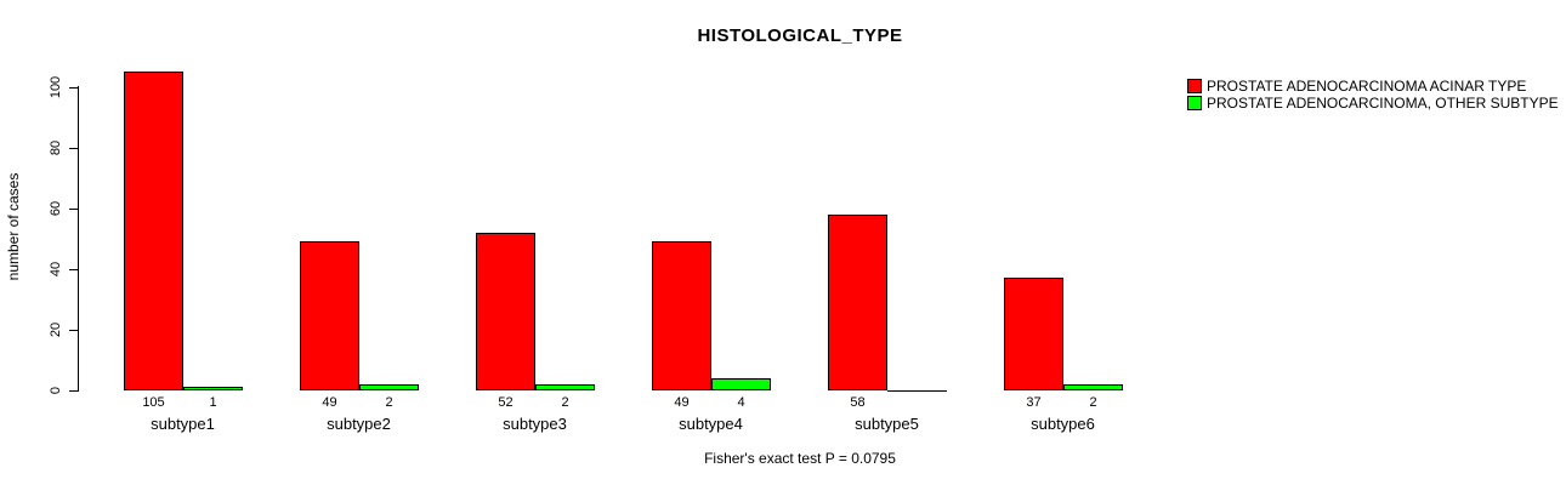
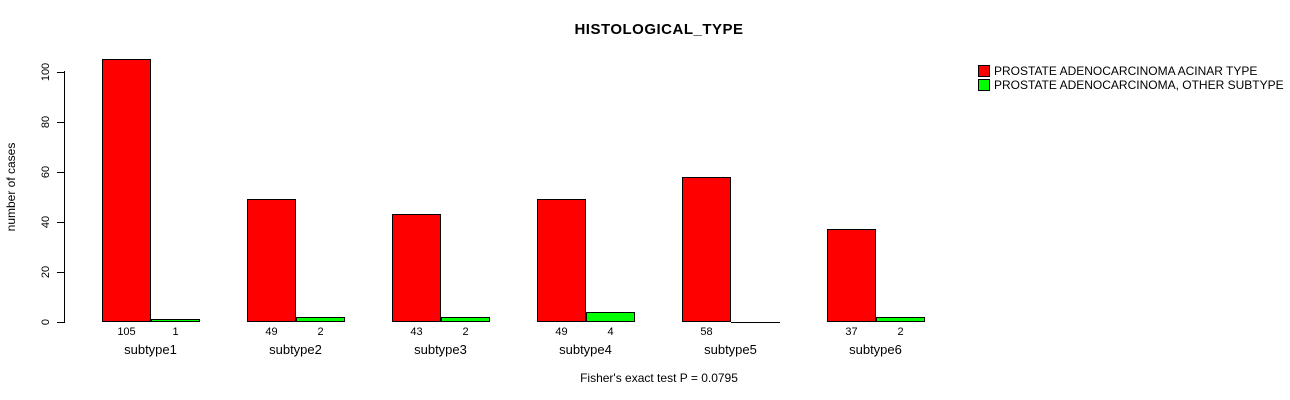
PROSTATE ADENOCARCINOMA ACINAR TYPE/subtype3: 52 -> 43
